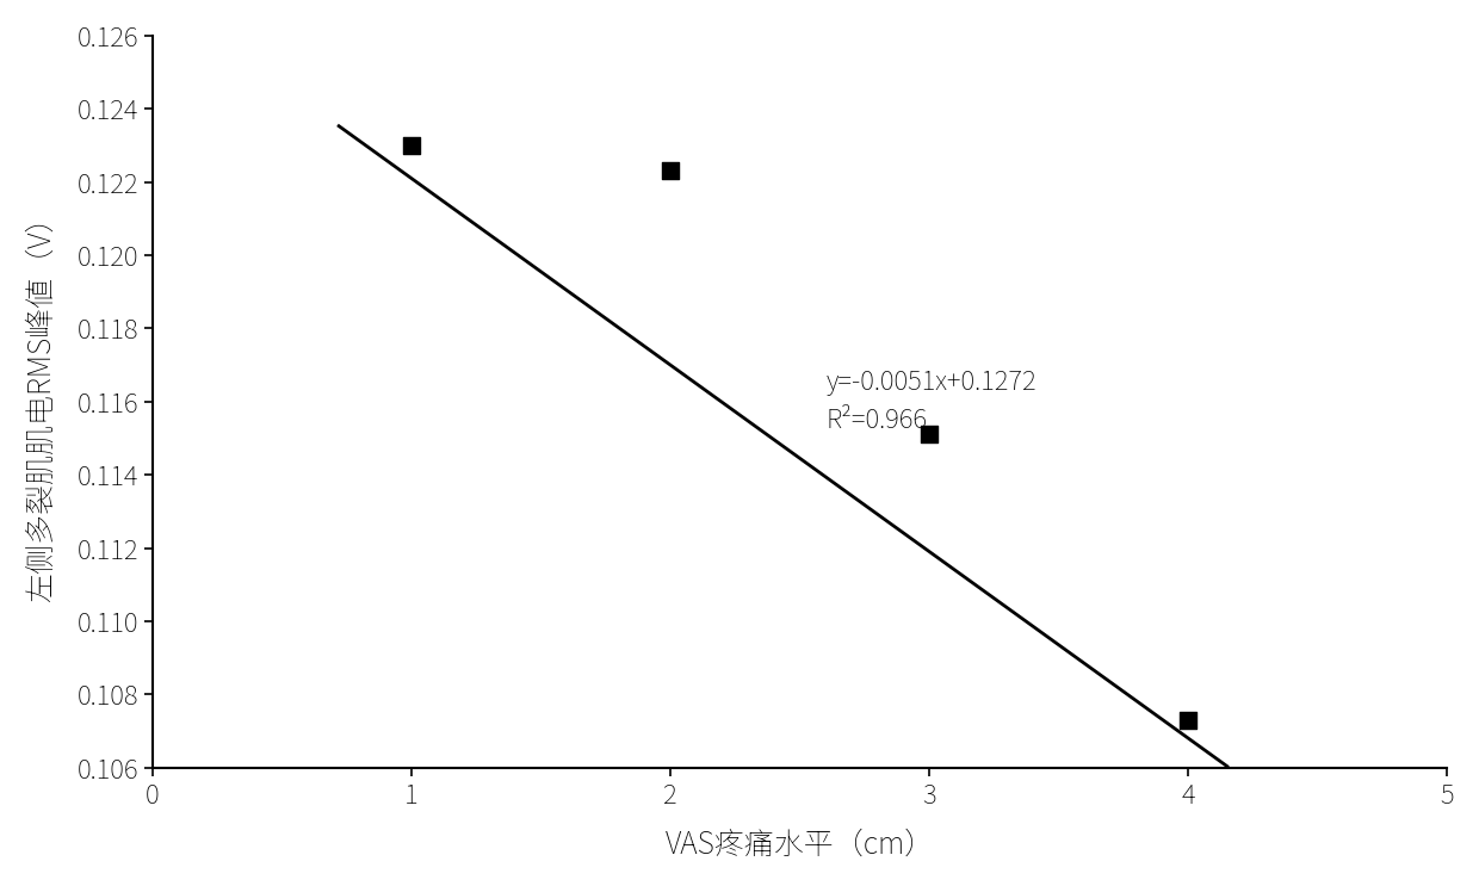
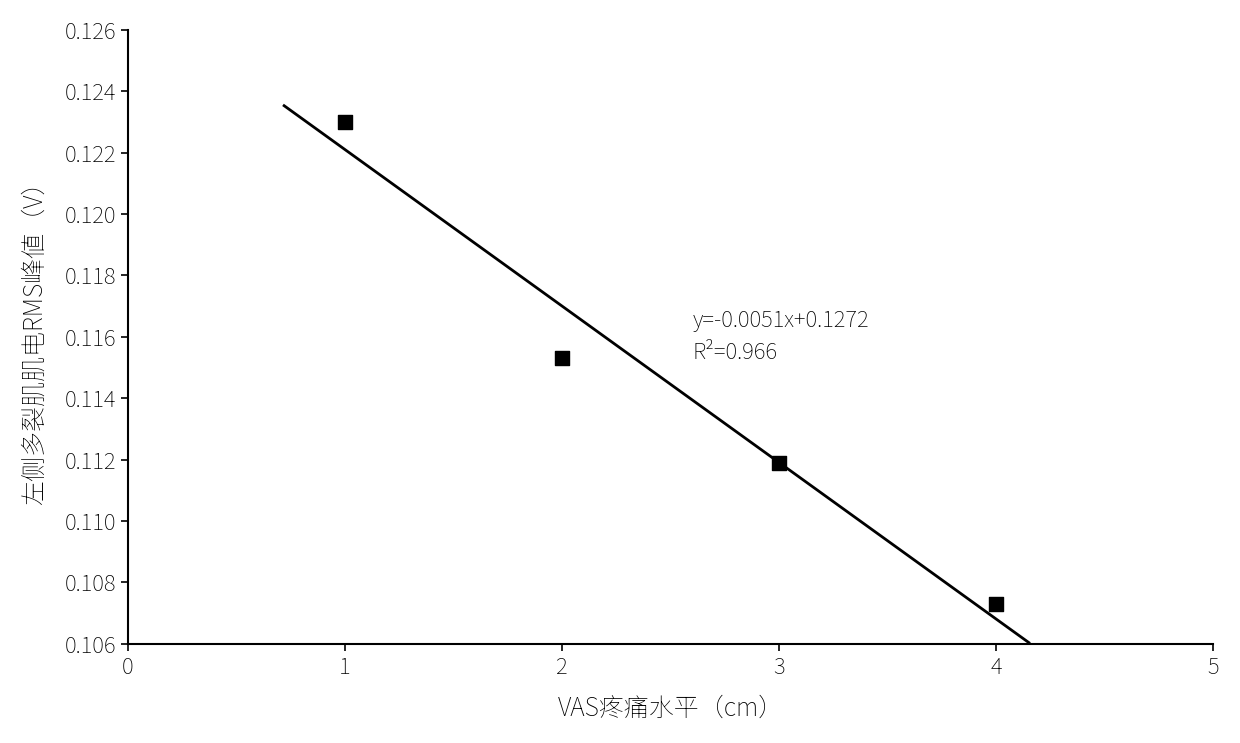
2: 0.1223 -> 0.1153
3: 0.1151 -> 0.1119
